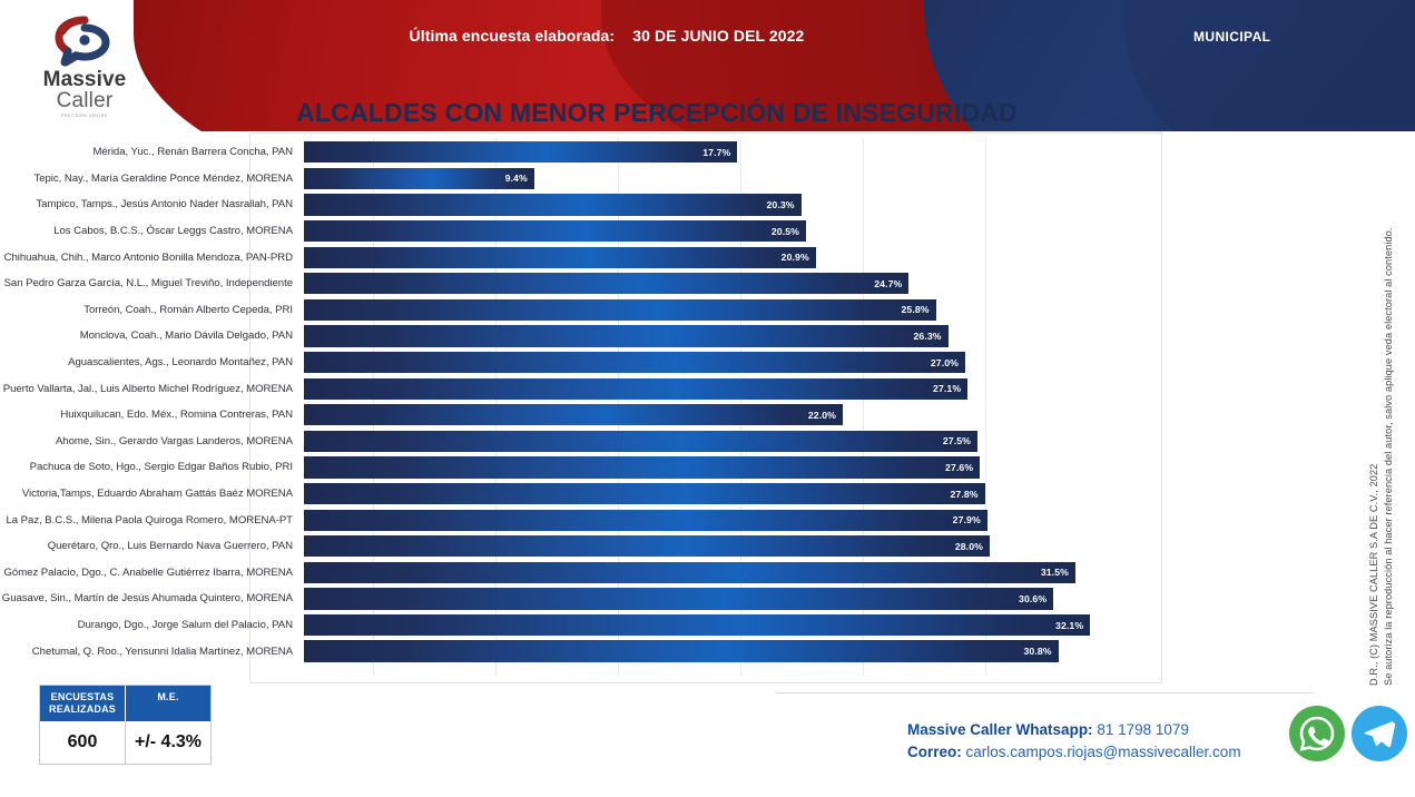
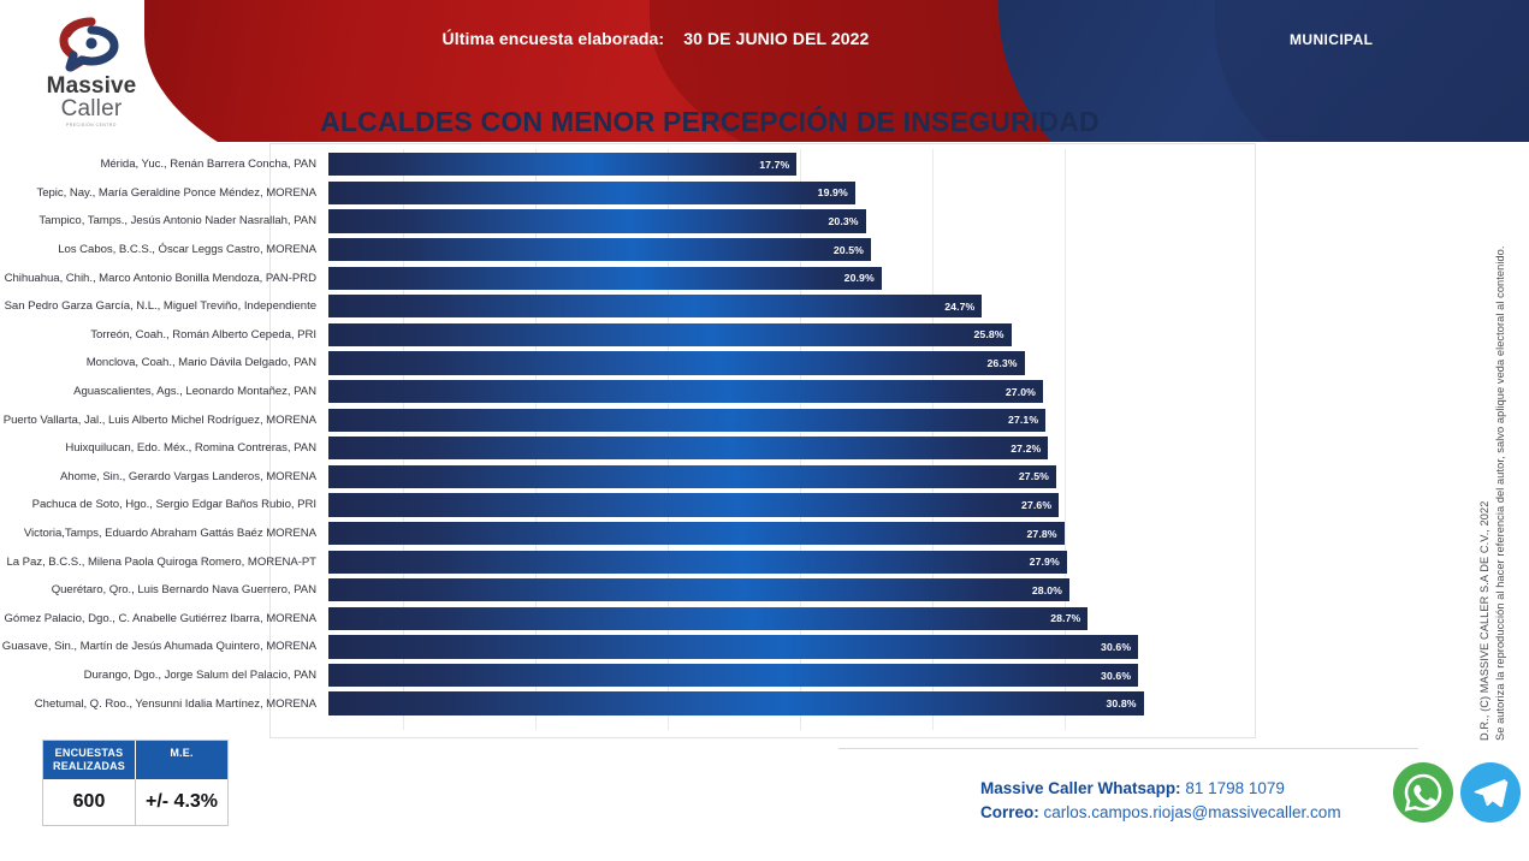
Tepic, Nay., María Geraldine Ponce Méndez, MORENA: 9.4% -> 19.9%
Huixquilucan, Edo. Méx., Romina Contreras, PAN: 22.0% -> 27.2%
Gómez Palacio, Dgo., C. Anabelle Gutiérrez Ibarra, MORENA: 31.5% -> 28.7%
Durango, Dgo., Jorge Salum del Palacio, PAN: 32.1% -> 30.6%
